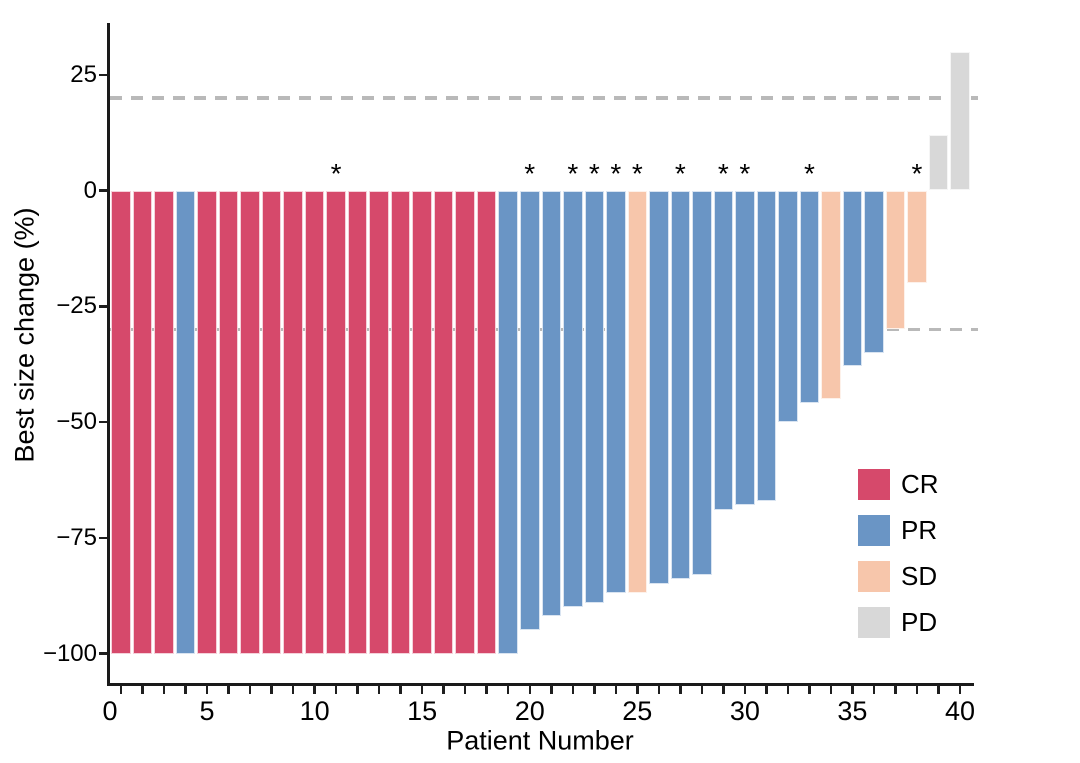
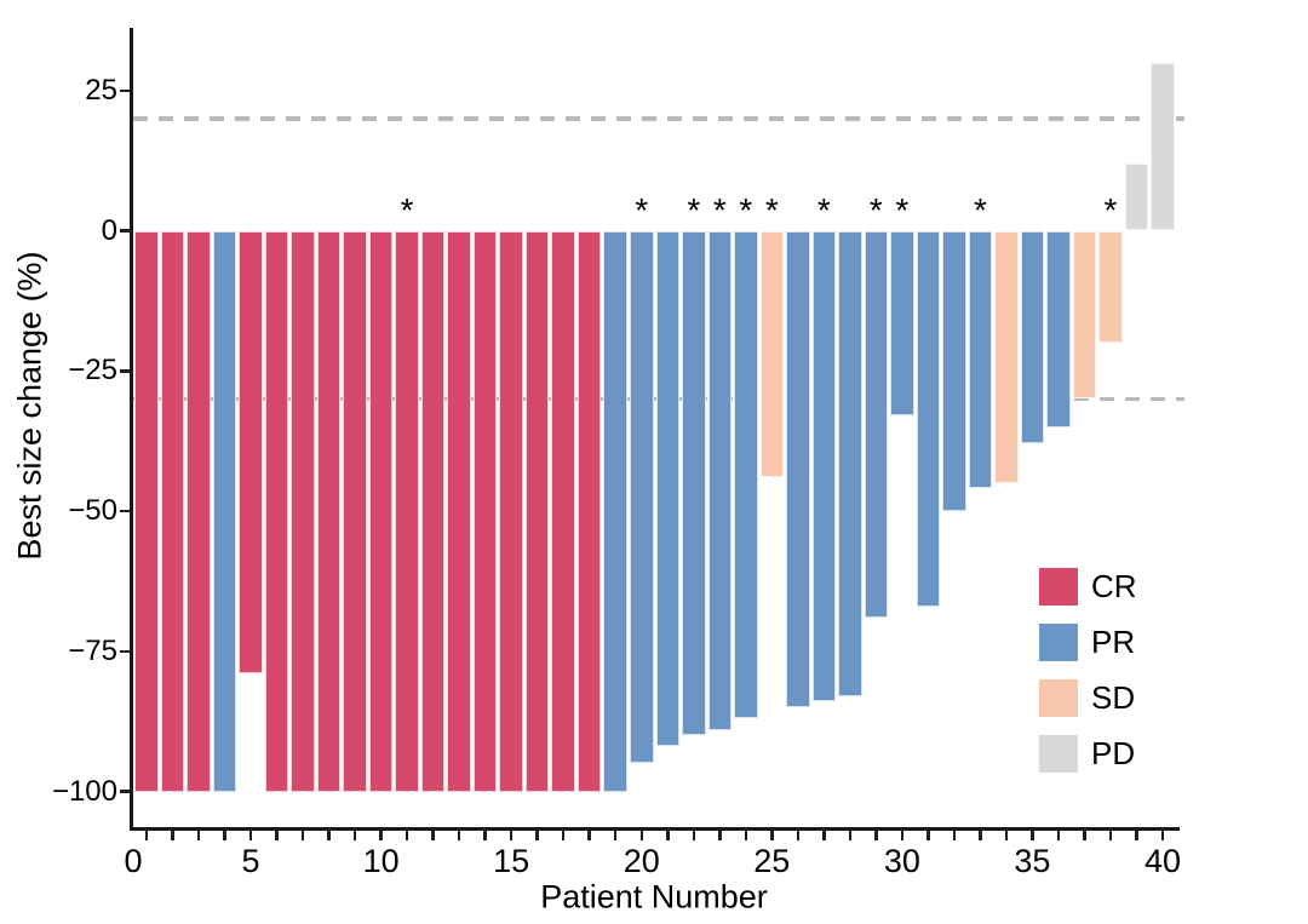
5: -100 -> -79
25: -87 -> -44
30: -68 -> -33
